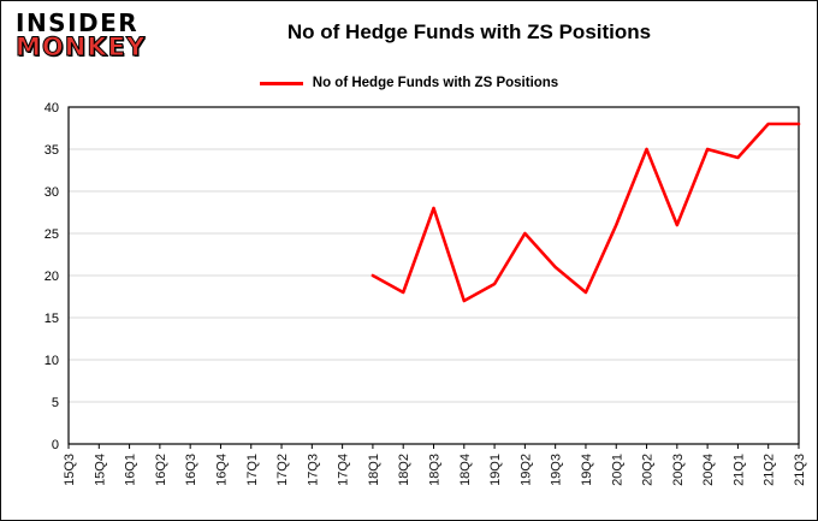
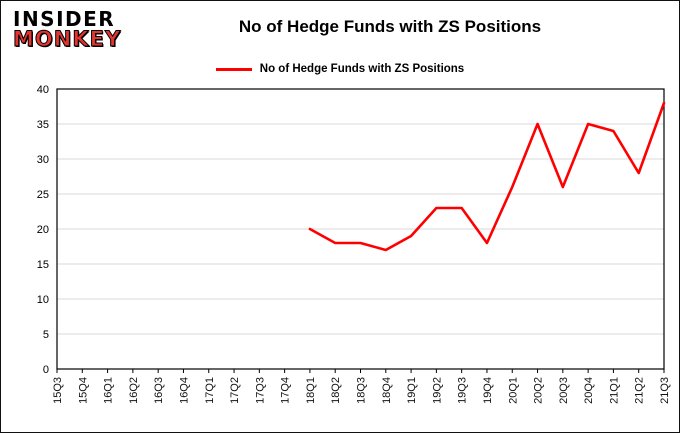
18Q3: 28 -> 18
19Q2: 25 -> 23
19Q3: 21 -> 23
21Q2: 38 -> 28
